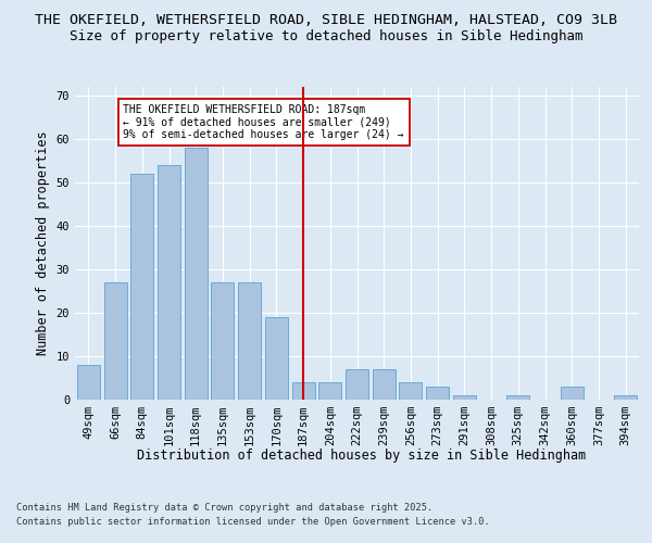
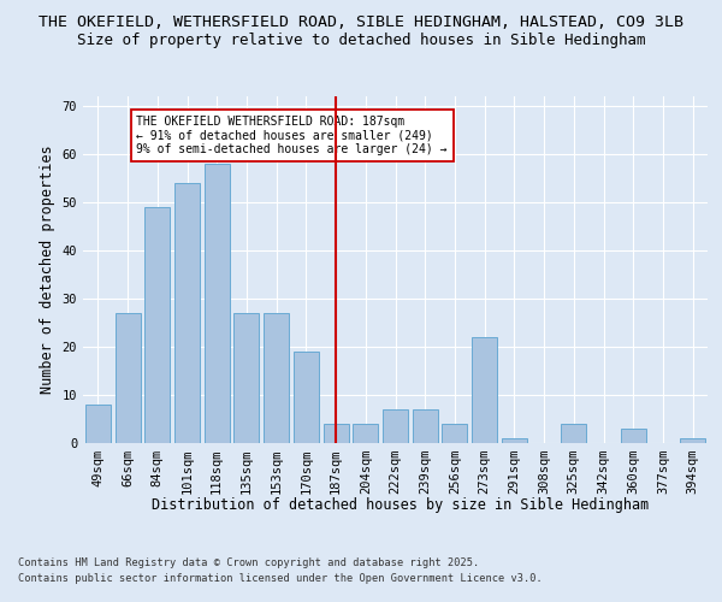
84sqm: 52 -> 49
273sqm: 3 -> 22
325sqm: 1 -> 4
